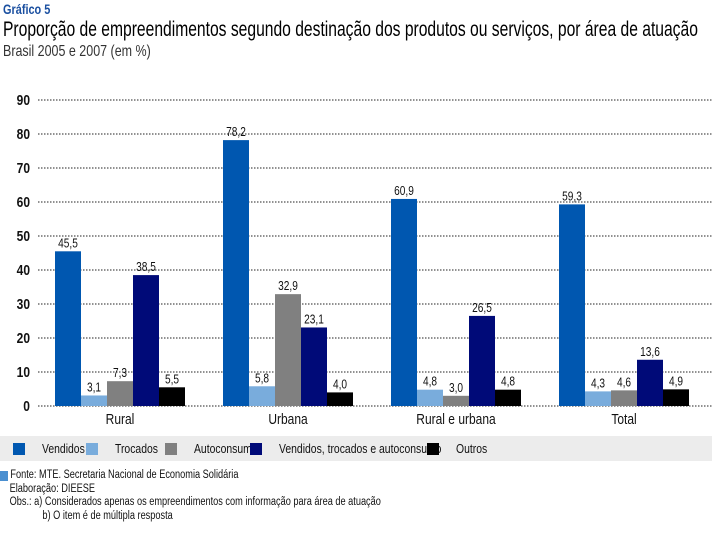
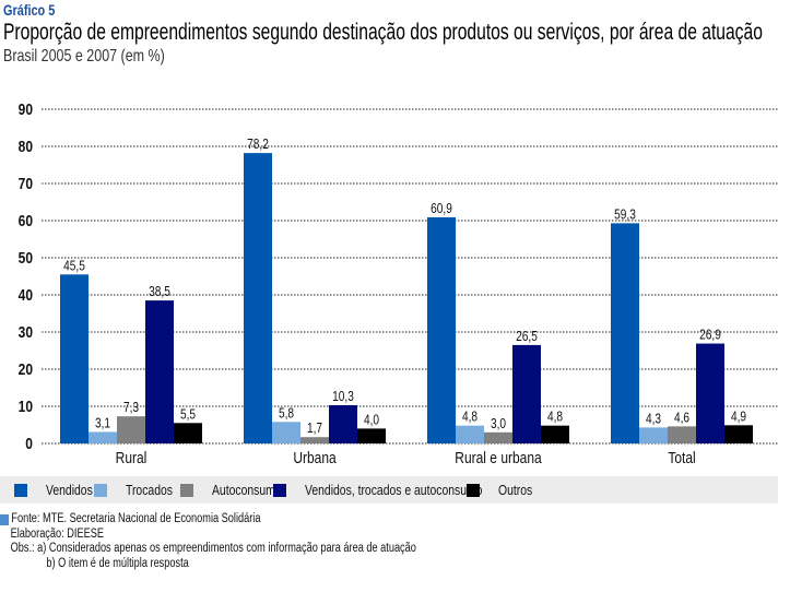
Autoconsumo/Urbana: 32,9 -> 1,7
Vendidos, trocados e autoconsumo/Urbana: 23,1 -> 10,3
Vendidos, trocados e autoconsumo/Total: 13,6 -> 26,9
